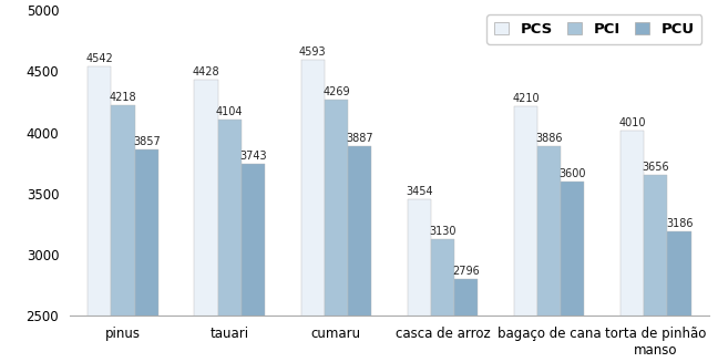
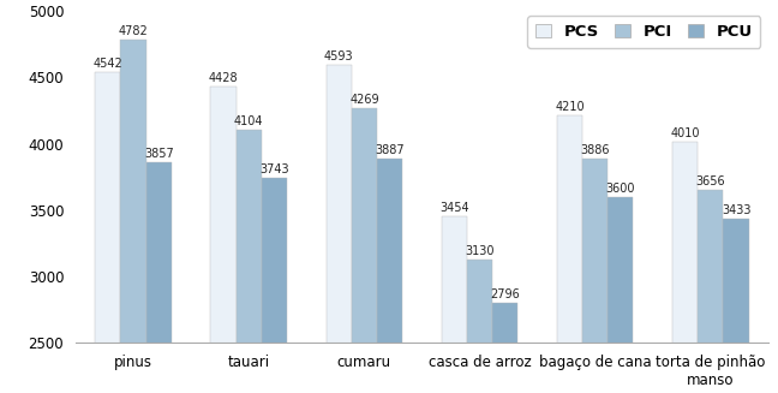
PCI/pinus: 4218 -> 4782
PCU/torta de pinhão manso: 3186 -> 3433
